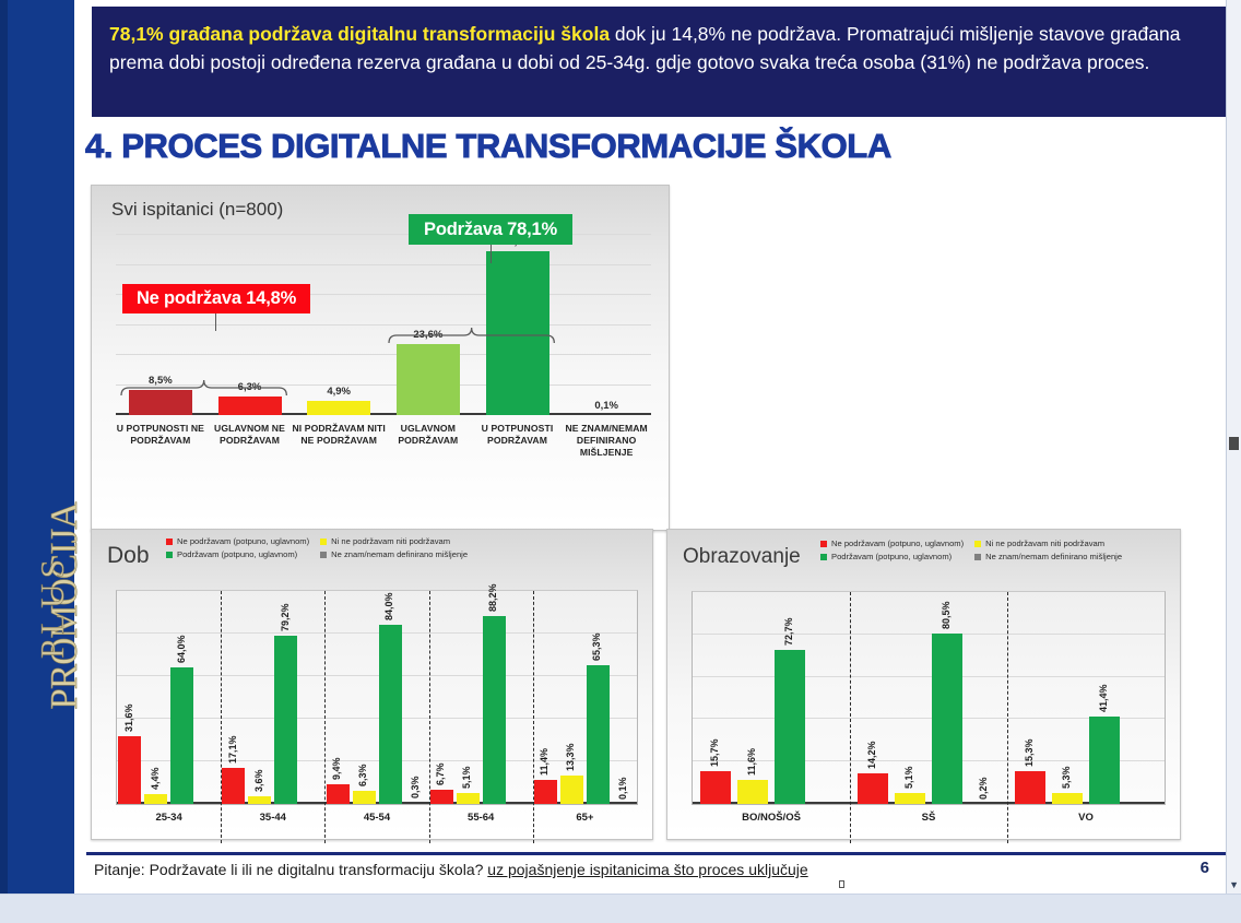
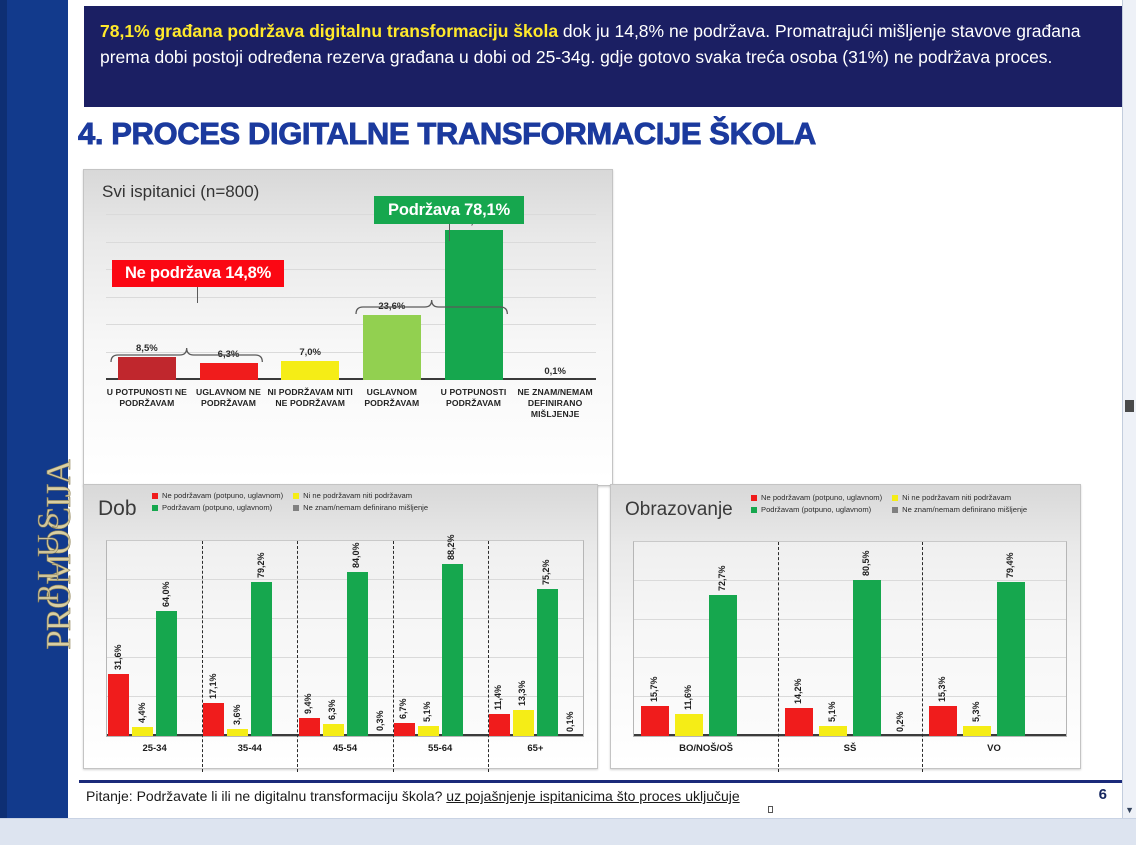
Svi ispitanici (n=800)/NI PODRŽAVAM NITI NE PODRŽAVAM: 4,9% -> 7,0%
Dob/Podržavam (potpuno, uglavnom)/65+: 65,3% -> 75,2%
Obrazovanje/Podržavam (potpuno, uglavnom)/VO: 41,4% -> 79,4%
